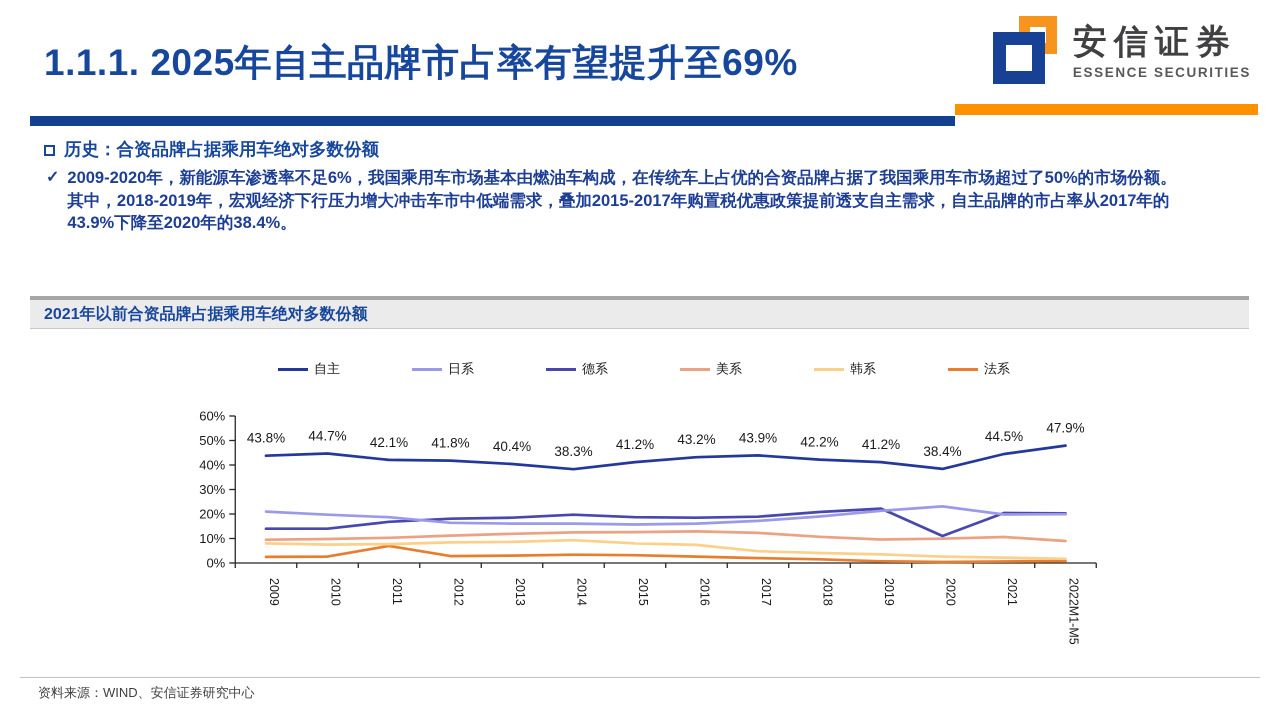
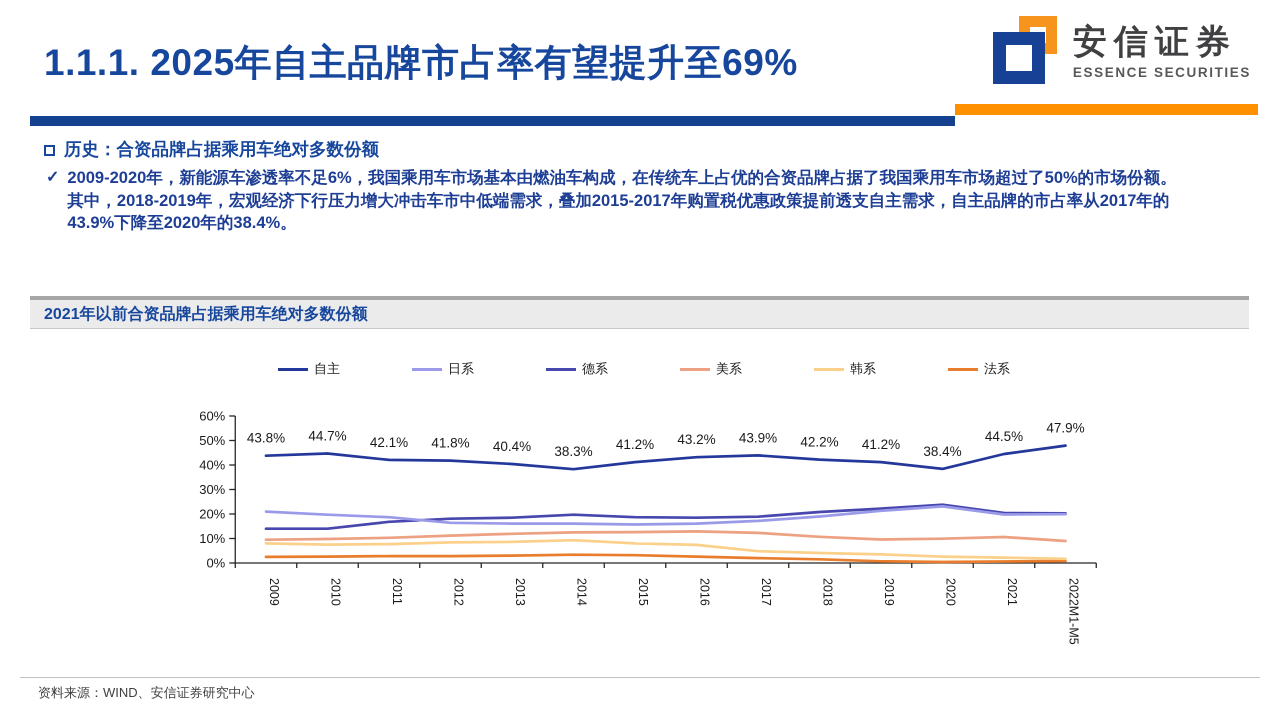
法系/2011: 7% -> 3%
德系/2020: 11% -> 24%
